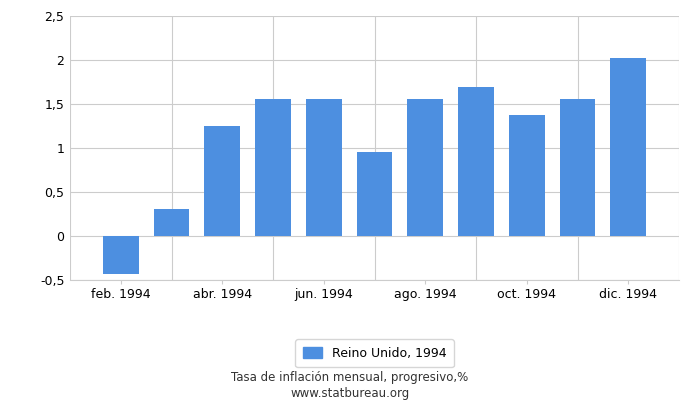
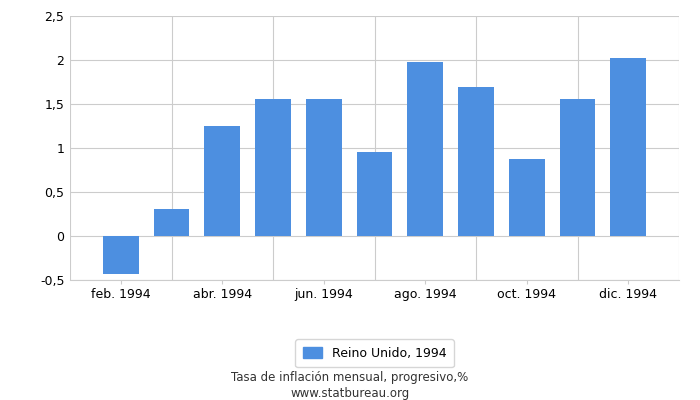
ago. 1994: 1,56 -> 1,98
oct. 1994: 1,38 -> 0,88
